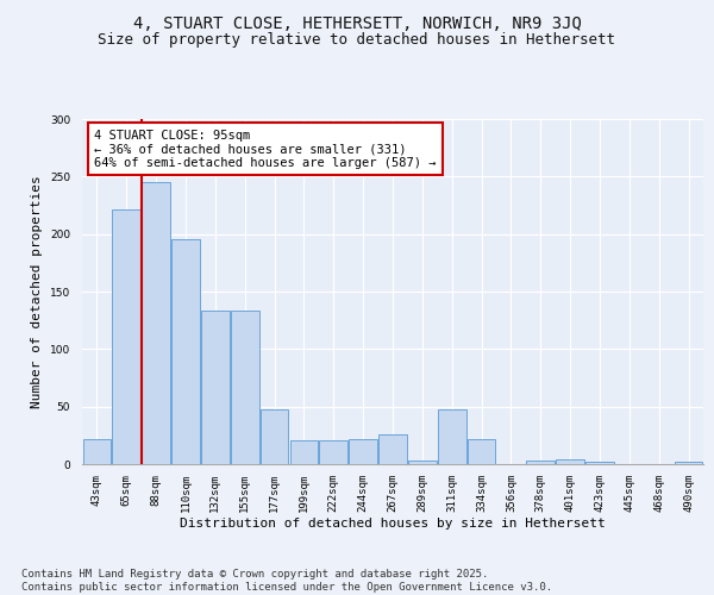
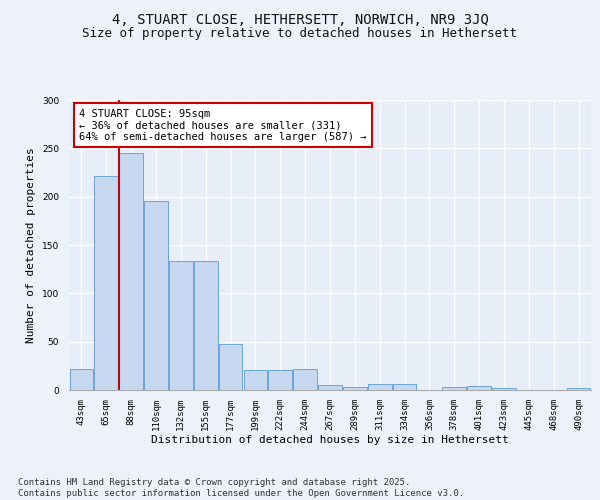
267sqm: 26 -> 5
311sqm: 48 -> 6
334sqm: 22 -> 6
